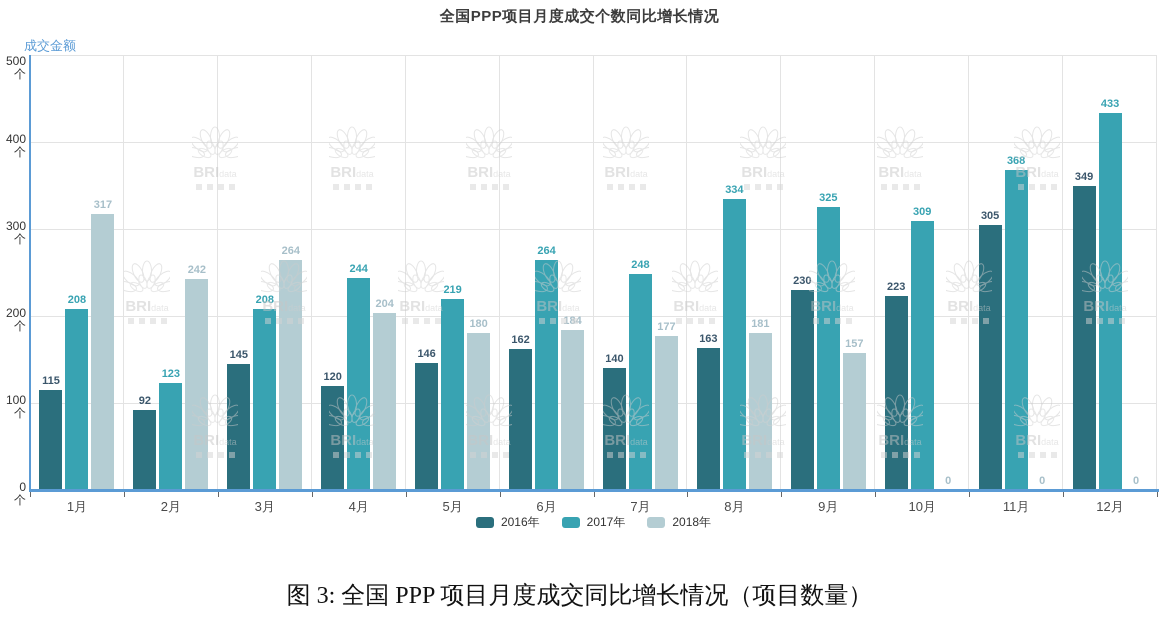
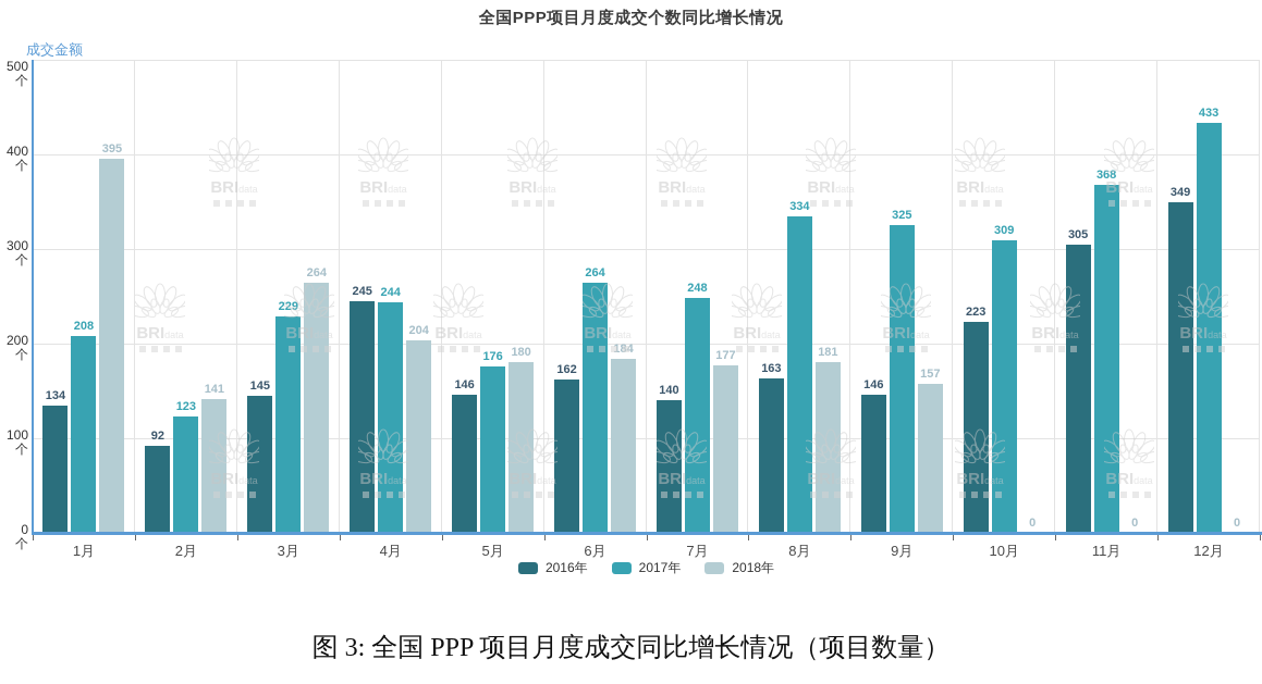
2016年/1月: 115 -> 134
2018年/1月: 317 -> 395
2018年/2月: 242 -> 141
2017年/3月: 208 -> 229
2016年/4月: 120 -> 245
2017年/5月: 219 -> 176
2016年/9月: 230 -> 146
